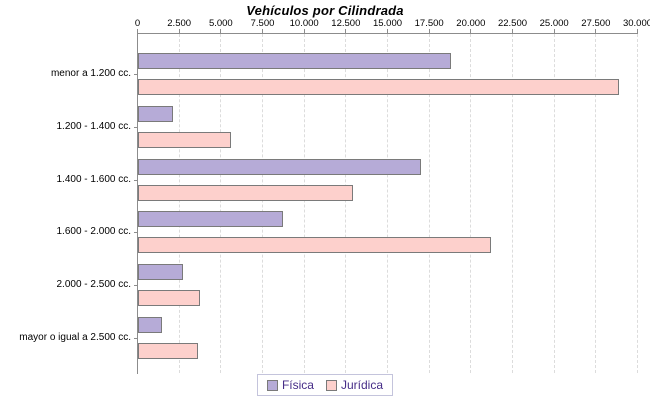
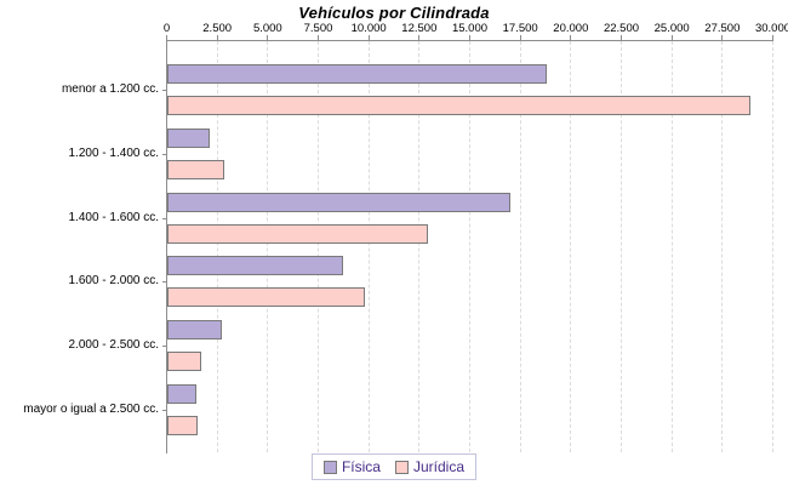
Jurídica/1.200 - 1.400 cc.: 5600 -> 2800
Jurídica/1.600 - 2.000 cc.: 21200 -> 9800
Jurídica/2.000 - 2.500 cc.: 3700 -> 1700
Jurídica/mayor o igual a 2.500 cc.: 3600 -> 1500
